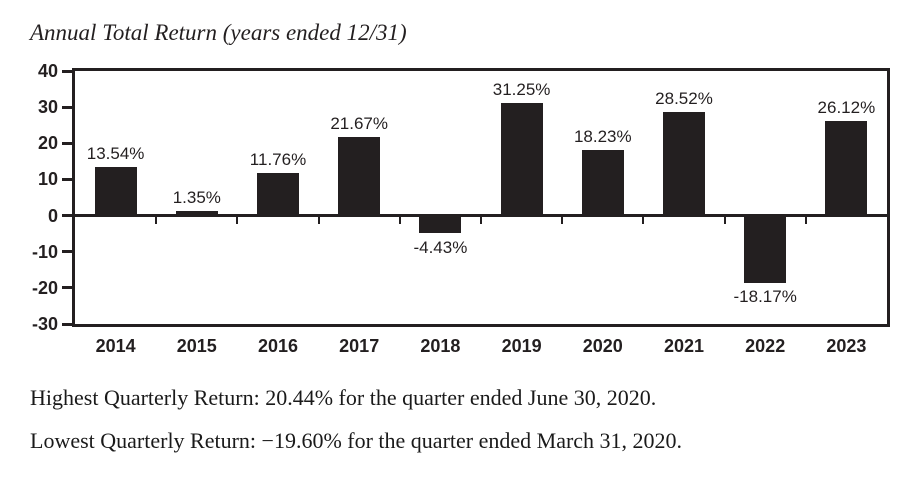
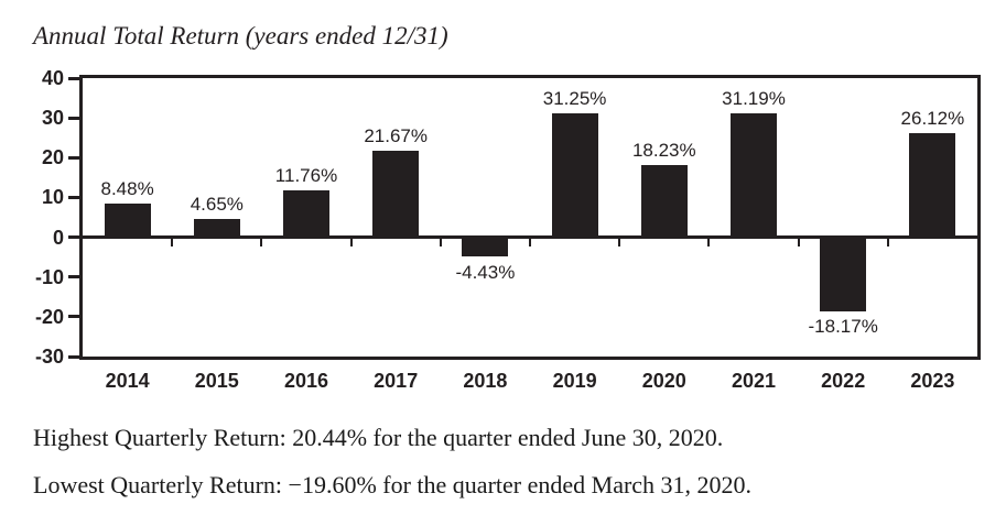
2014: 13.54% -> 8.48%
2015: 1.35% -> 4.65%
2021: 28.52% -> 31.19%
